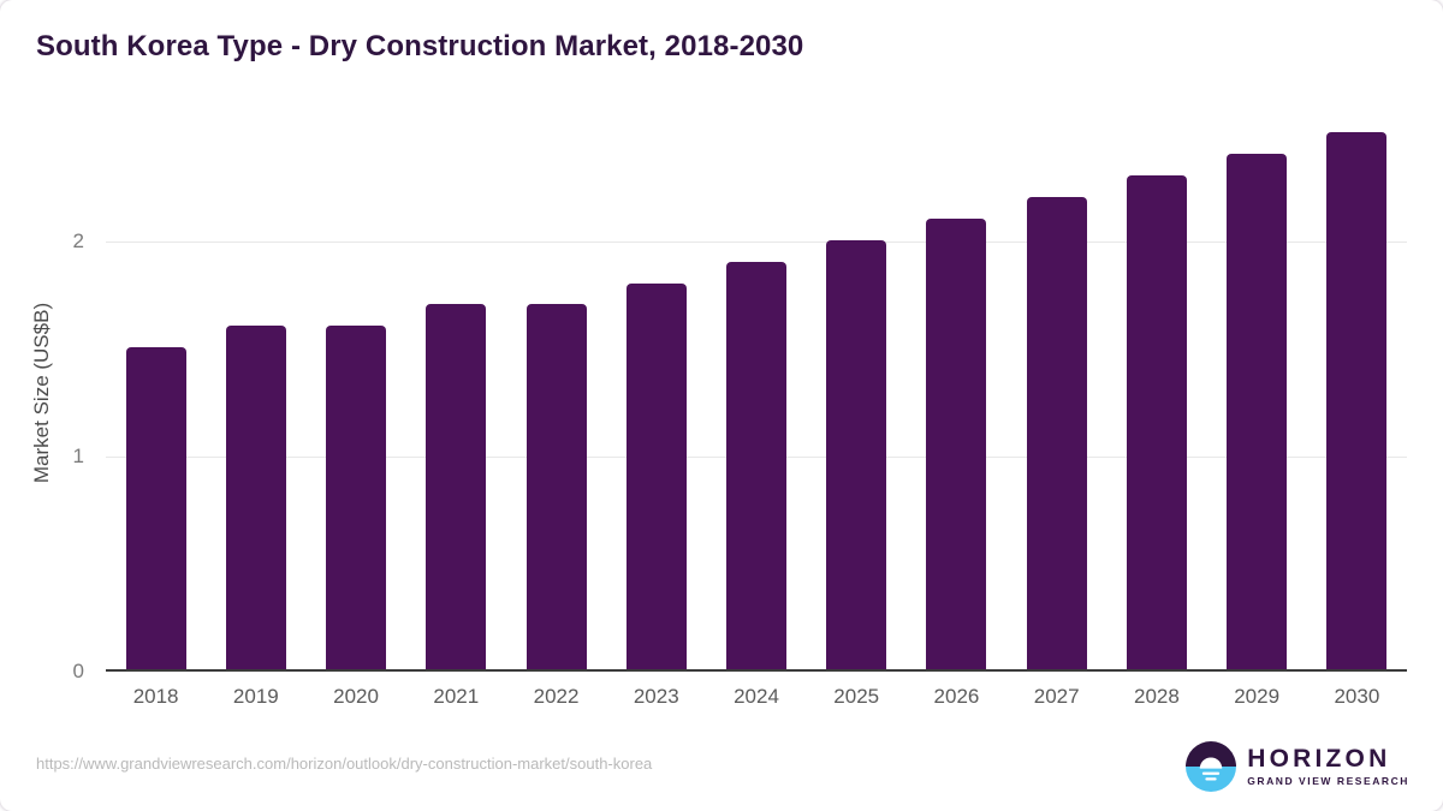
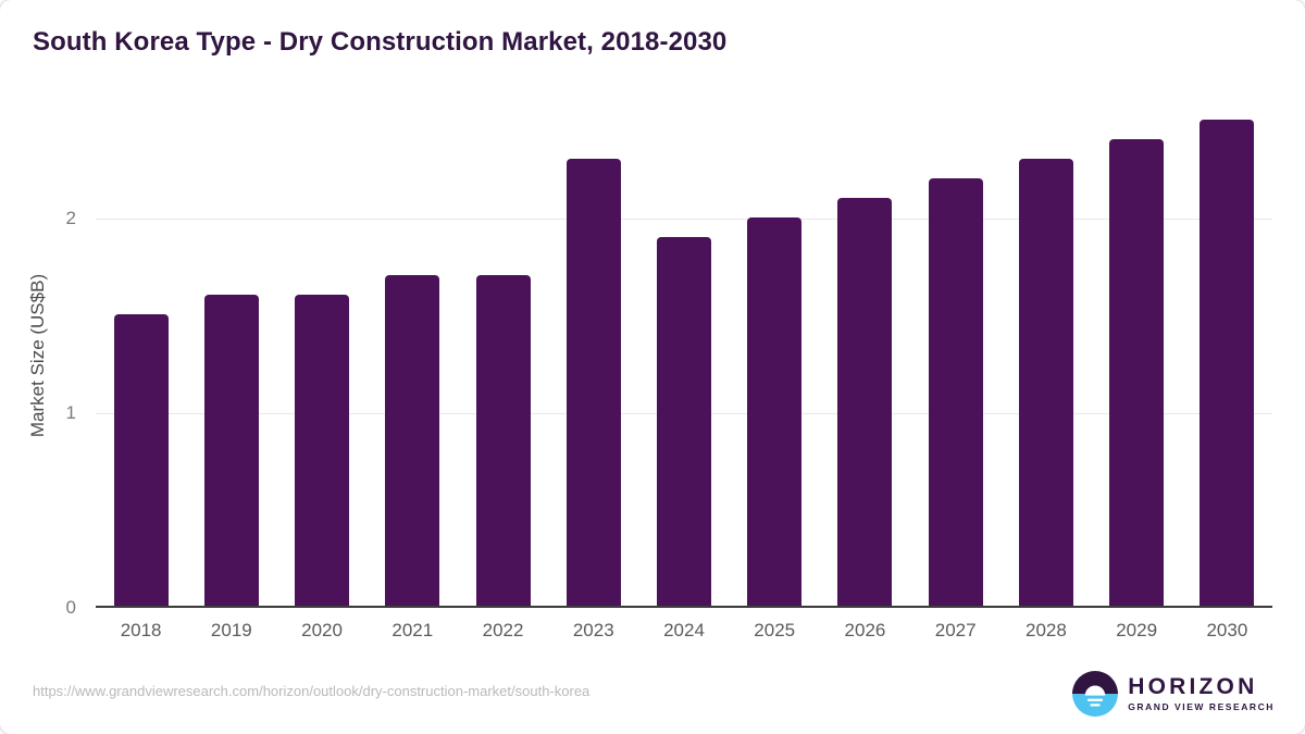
2023: 1.8 -> 2.3
